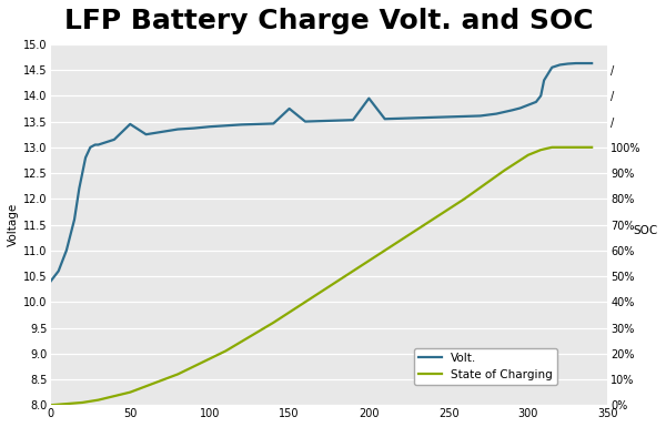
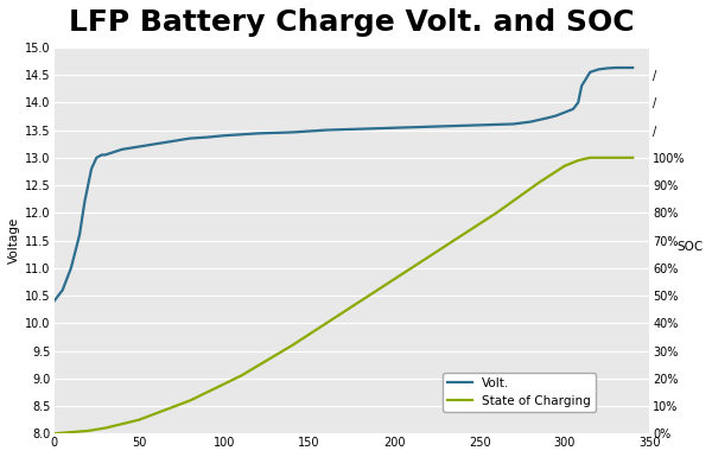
Volt./50: 13.45 -> 13.20
Volt./150: 13.75 -> 13.48
Volt./200: 13.95 -> 13.54
